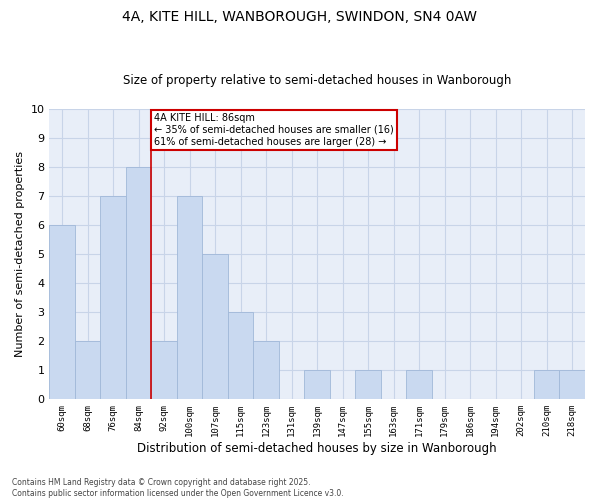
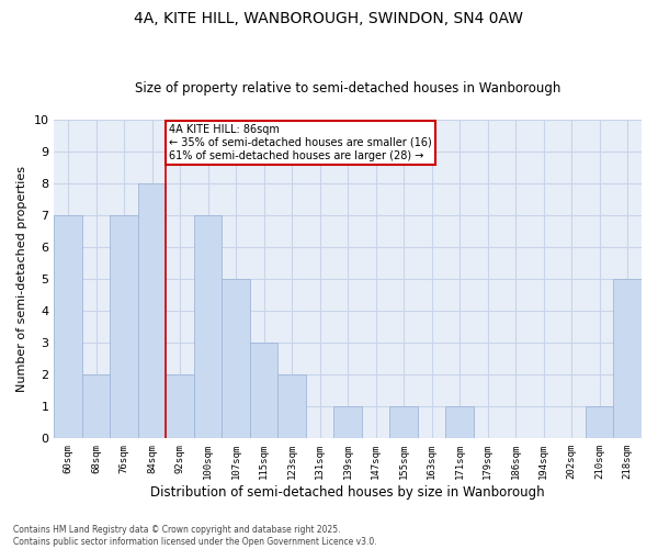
60sqm: 6 -> 7
218sqm: 1 -> 5
